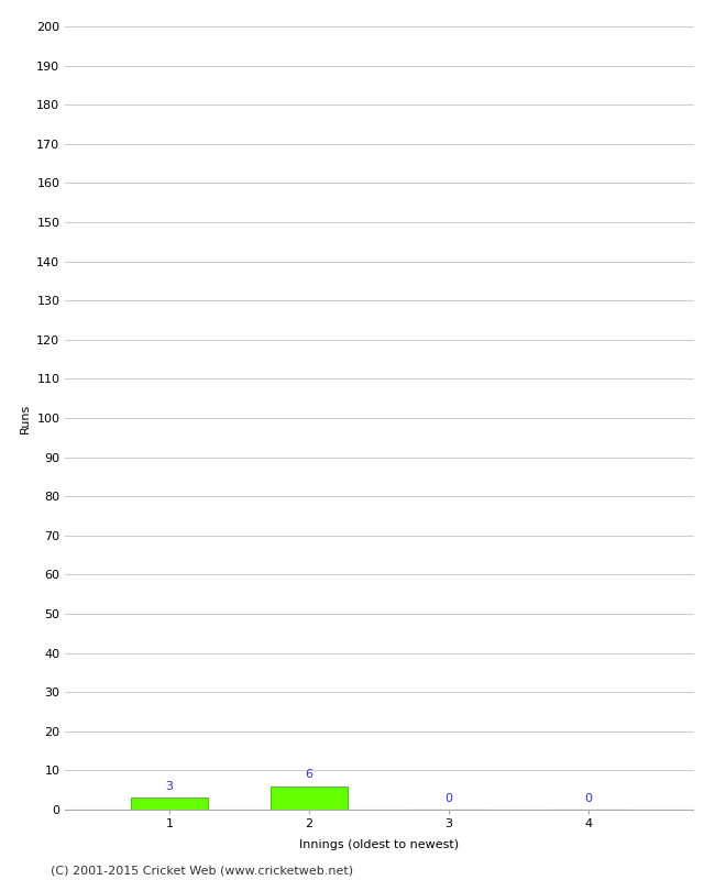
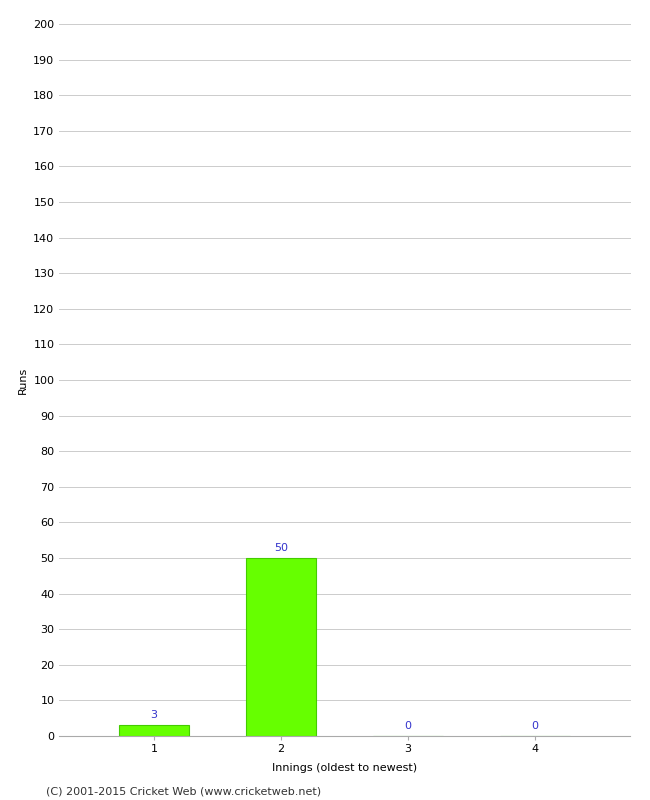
2: 6 -> 50
